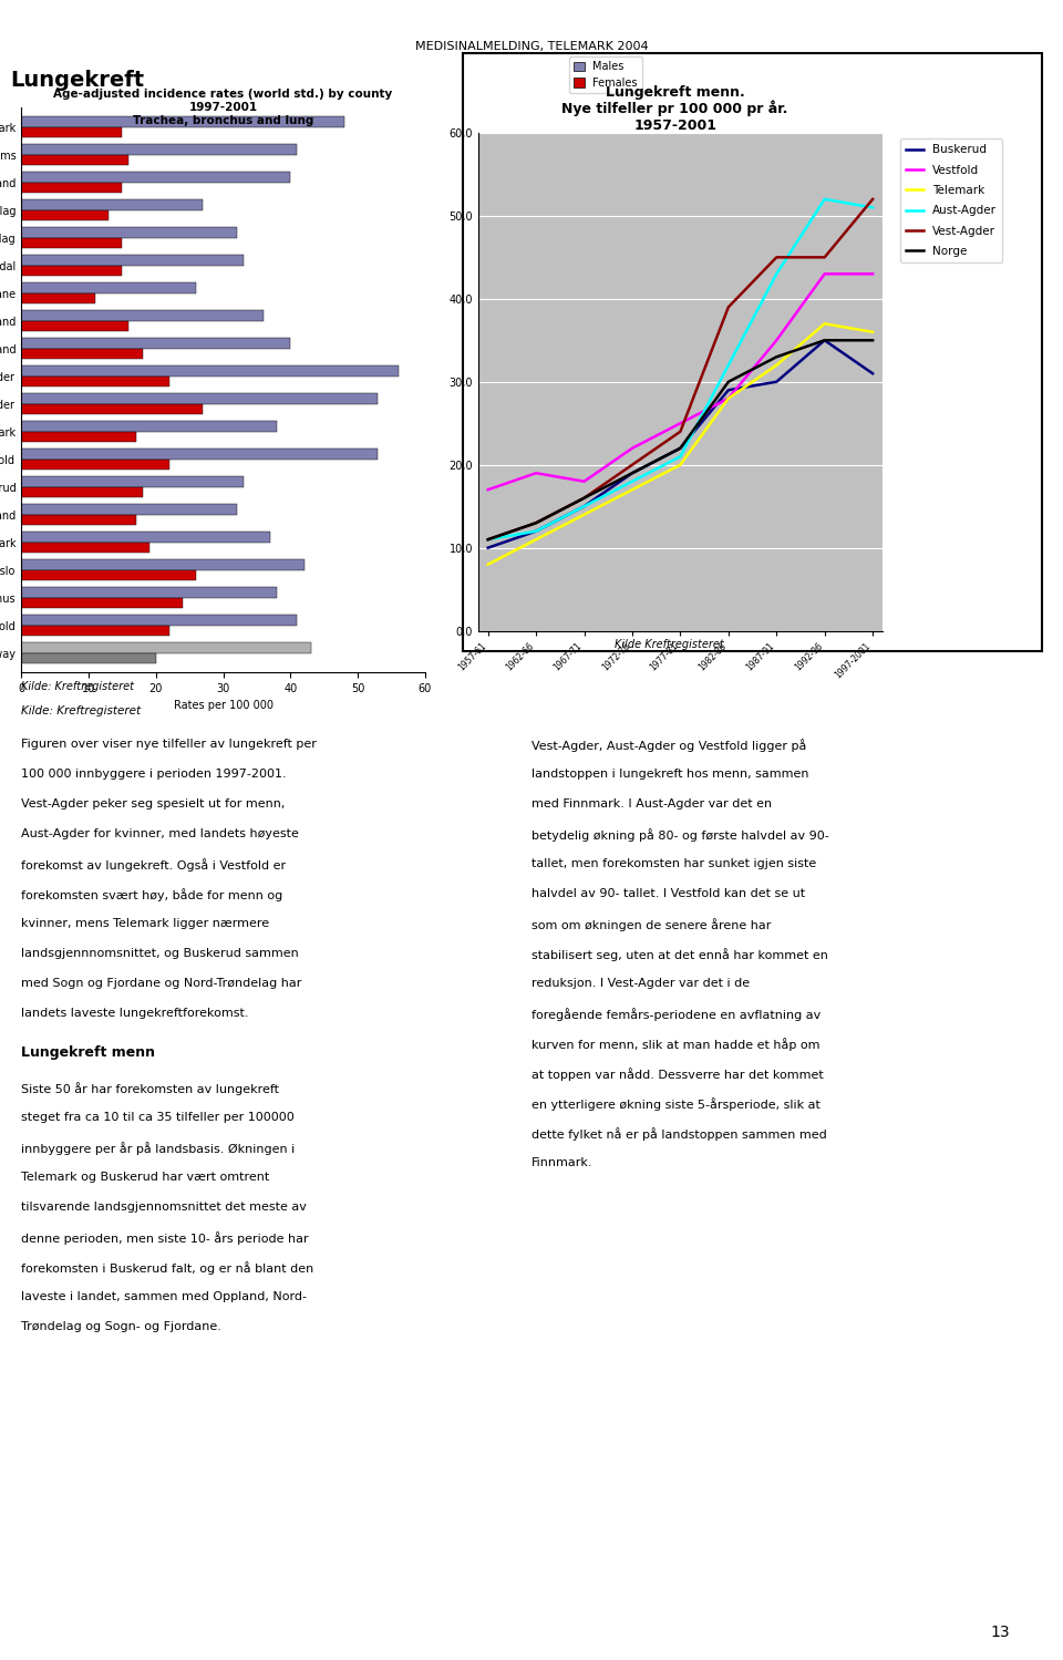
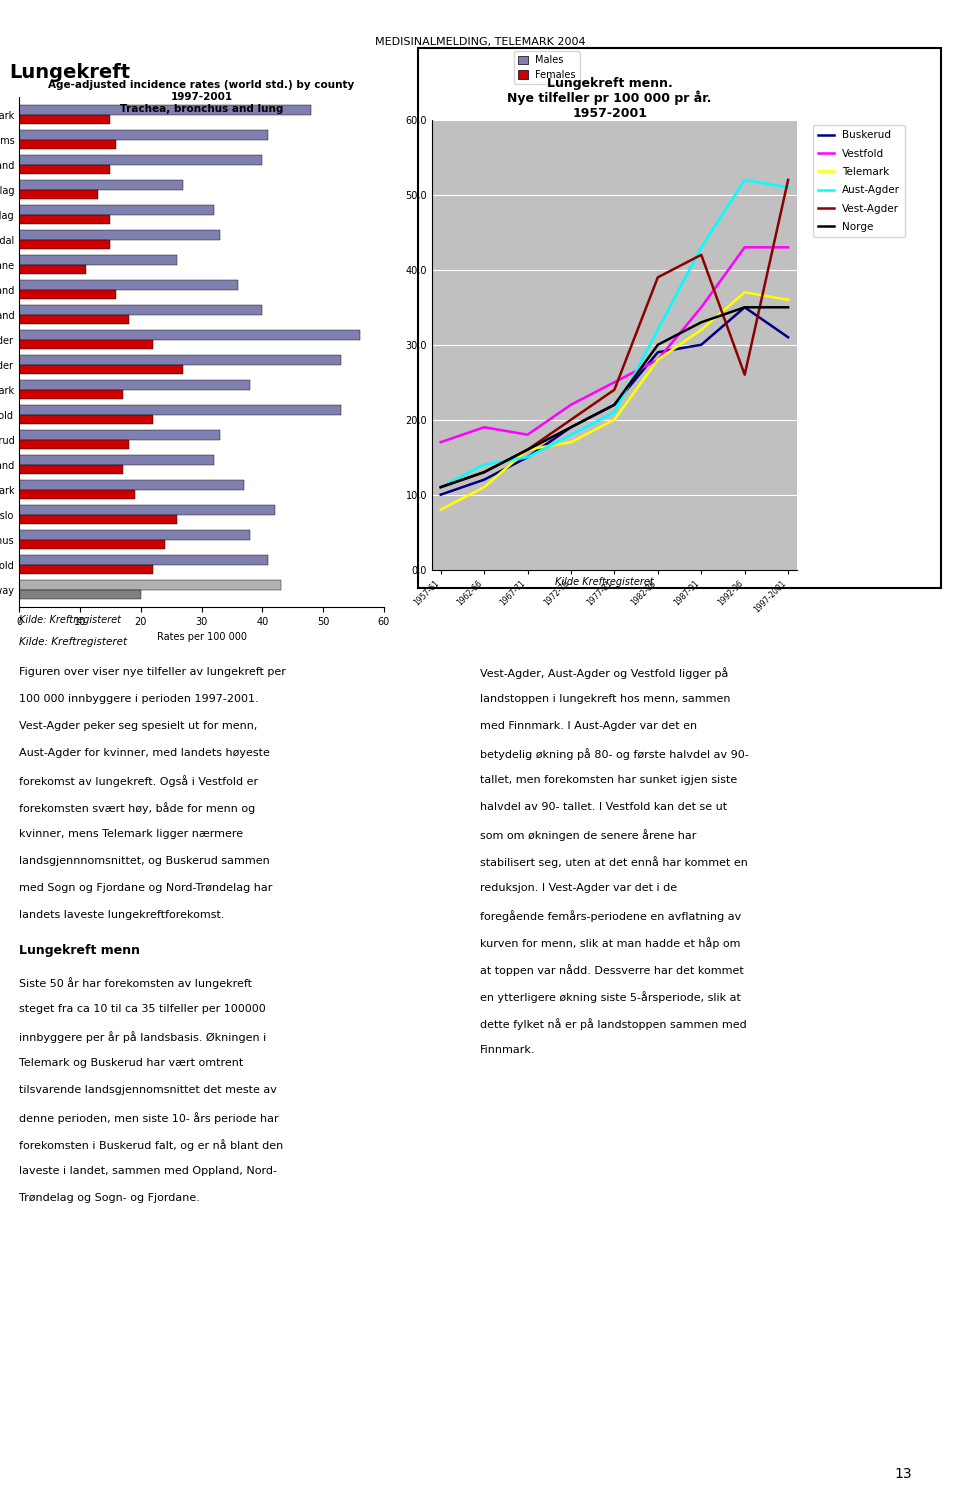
Aust-Agder/1962-66: 12 -> 14
Telemark/1967-71: 14 -> 16
Vest-Agder/1987-91: 45 -> 42
Vest-Agder/1992-96: 45 -> 26
